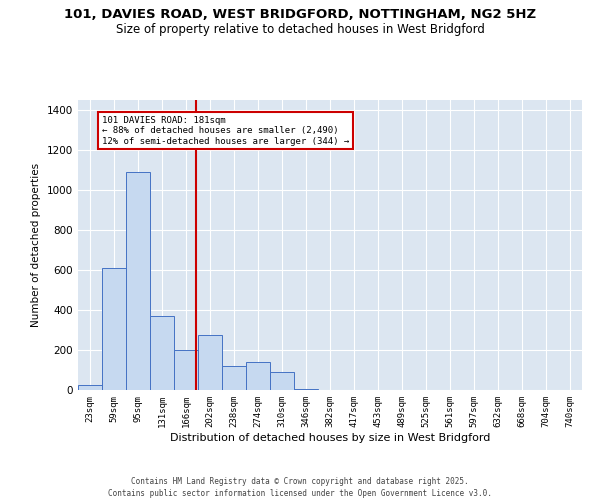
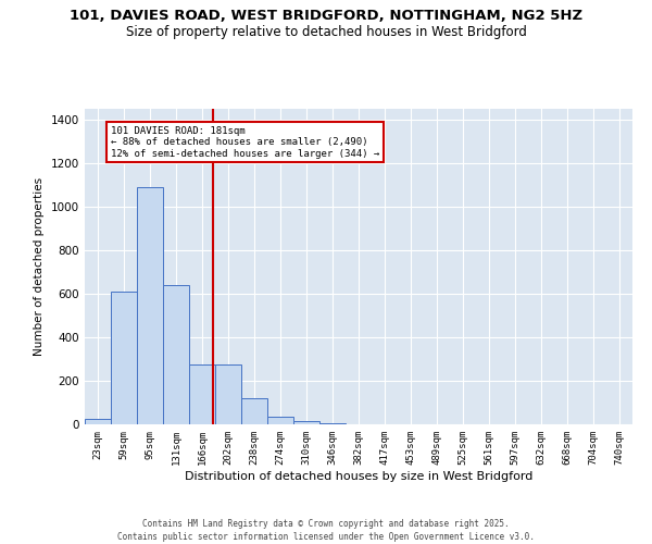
131sqm: 370 -> 640
166sqm: 200 -> 280
274sqm: 140 -> 40
310sqm: 90 -> 20
